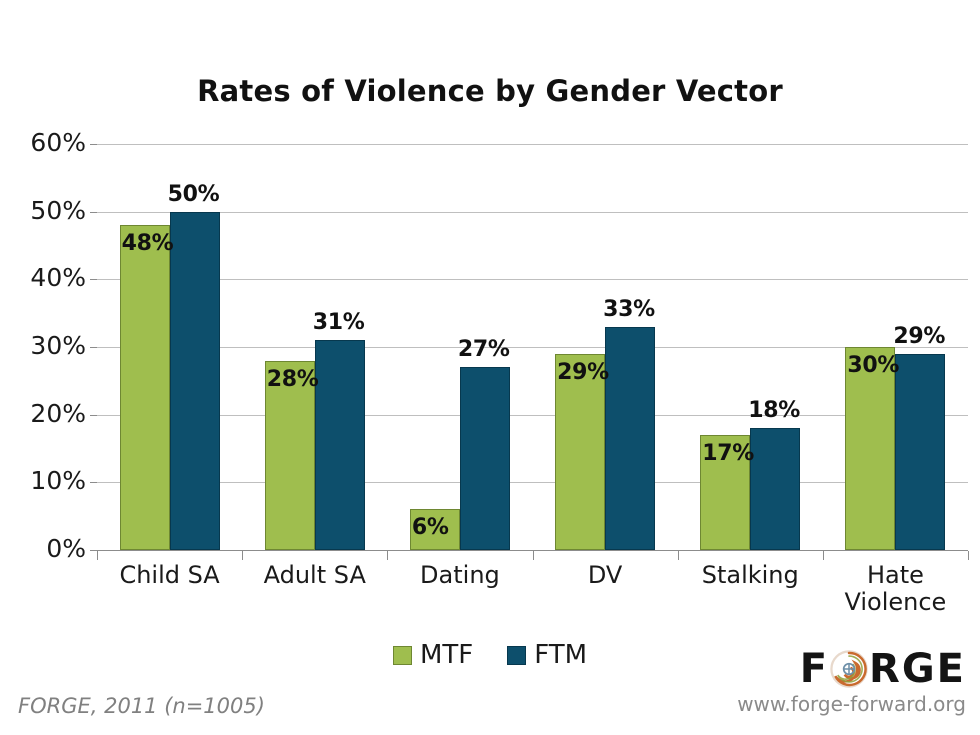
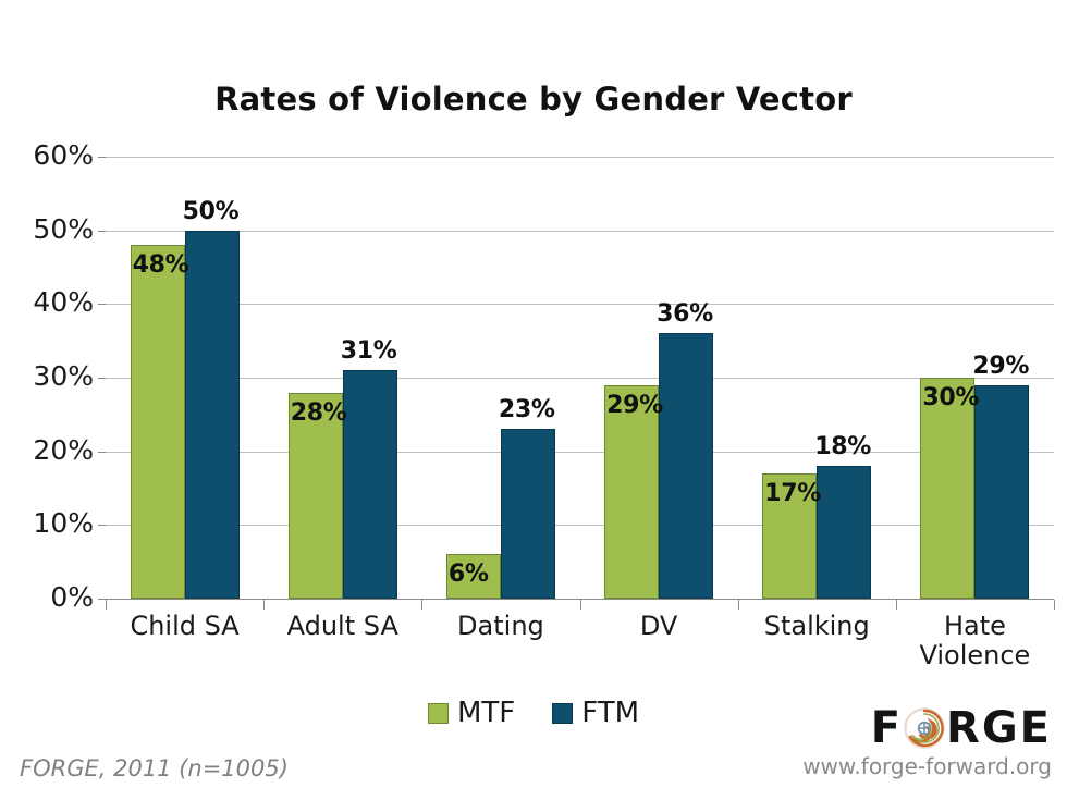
FTM/Dating: 27% -> 23%
FTM/DV: 33% -> 36%
